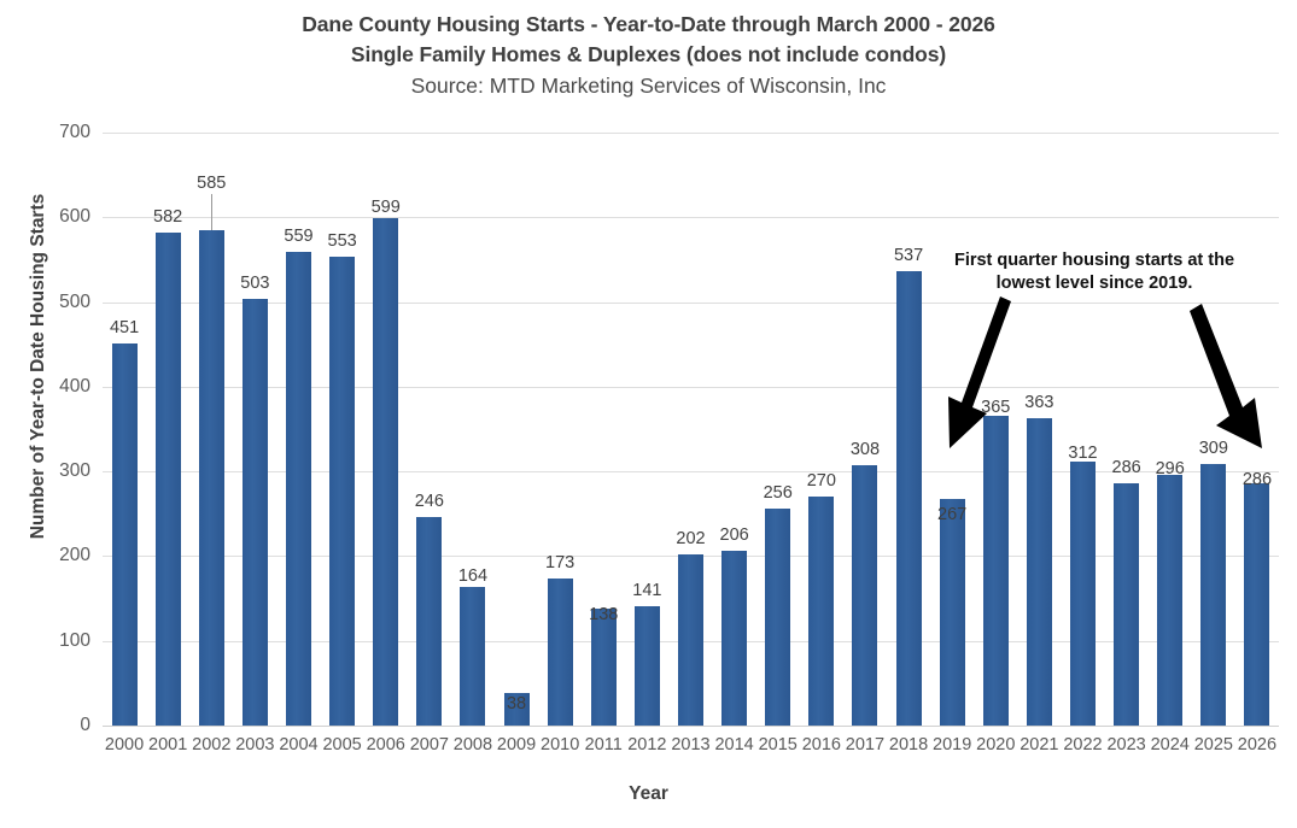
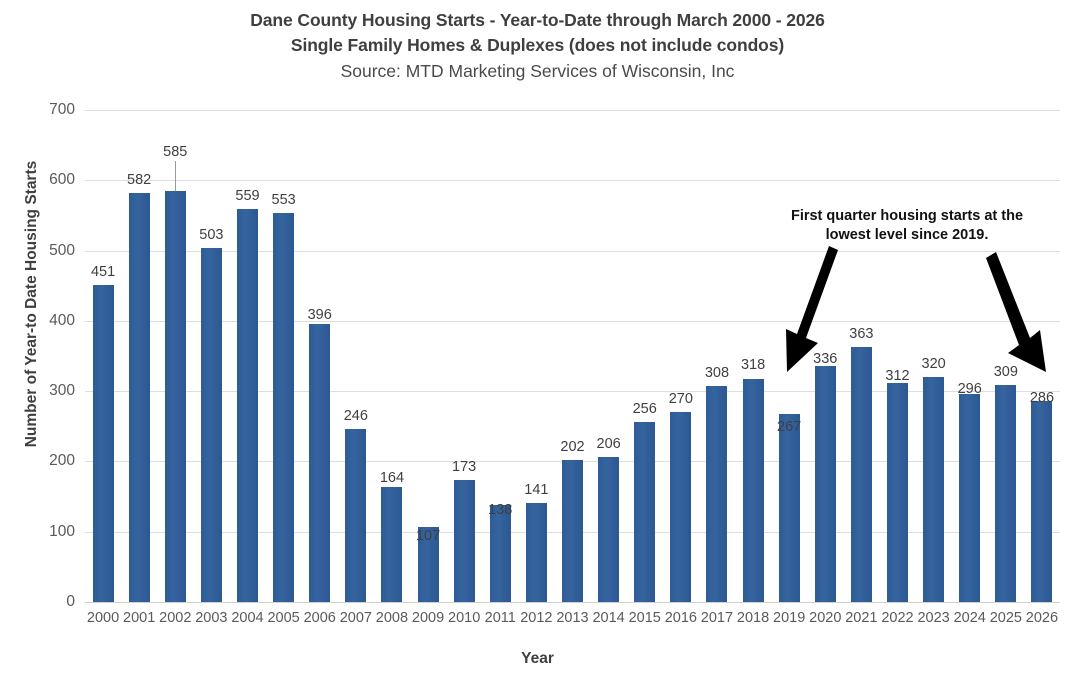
2006: 599 -> 396
2009: 38 -> 107
2018: 537 -> 318
2020: 365 -> 336
2023: 286 -> 320
